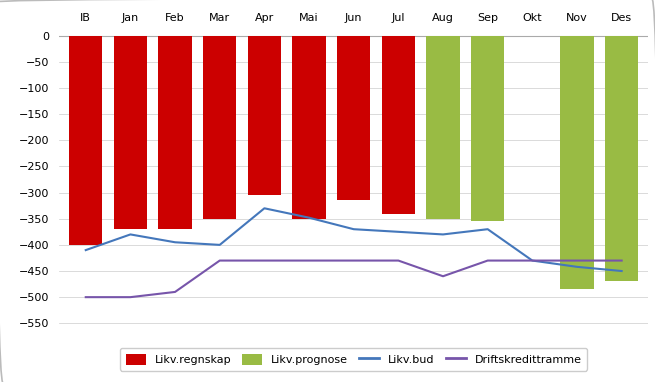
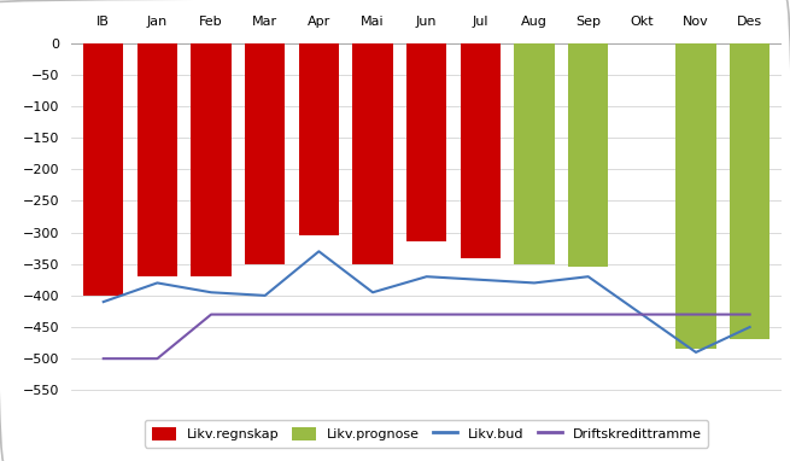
Driftskredittramme/Feb: -490 -> -430
Likv.bud/Mai: -348 -> -395
Driftskredittramme/Aug: -460 -> -430
Likv.bud/Nov: -442 -> -490
